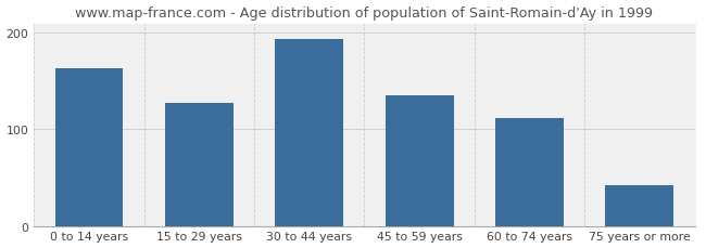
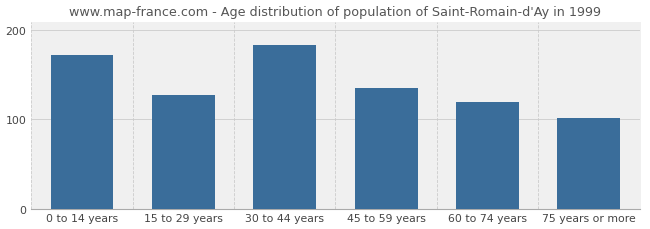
0 to 14 years: 163 -> 172
30 to 44 years: 194 -> 184
60 to 74 years: 112 -> 120
75 years or more: 42 -> 102
